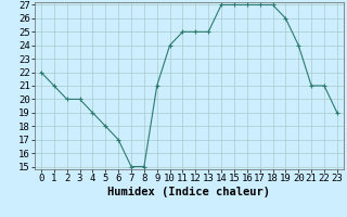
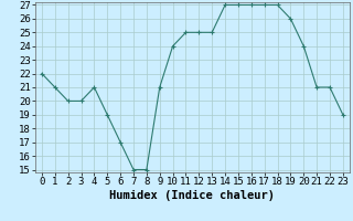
4: 19 -> 21
5: 18 -> 19
